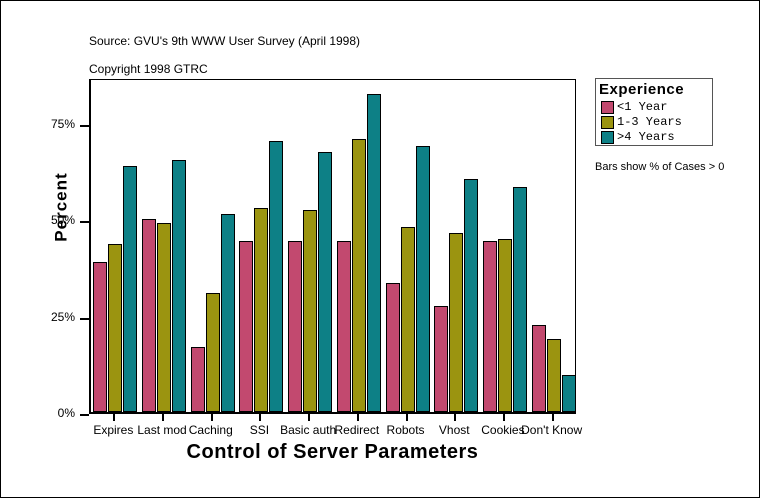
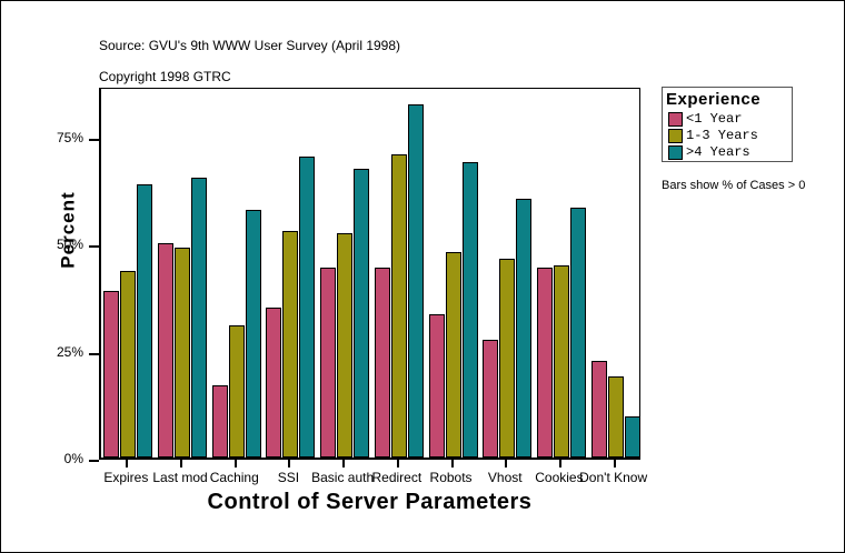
>4 Years/Caching: 52% -> 58%
<1 Year/SSI: 44% -> 35%
